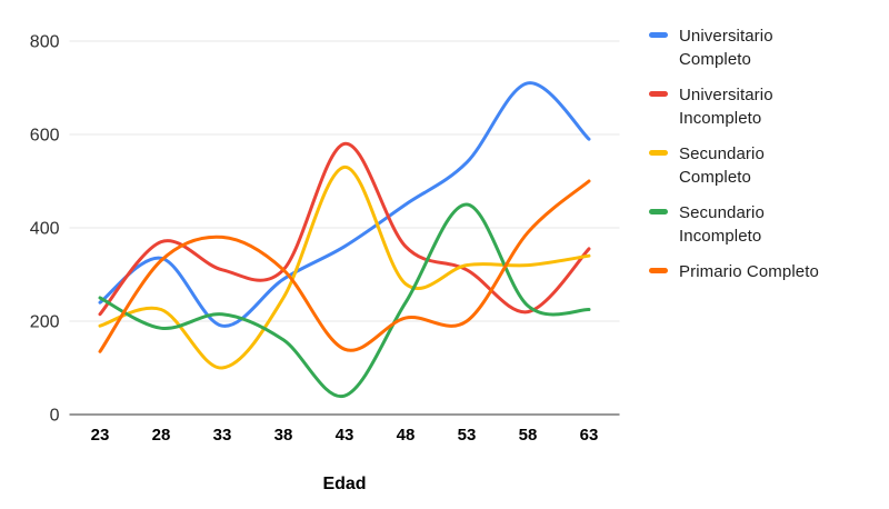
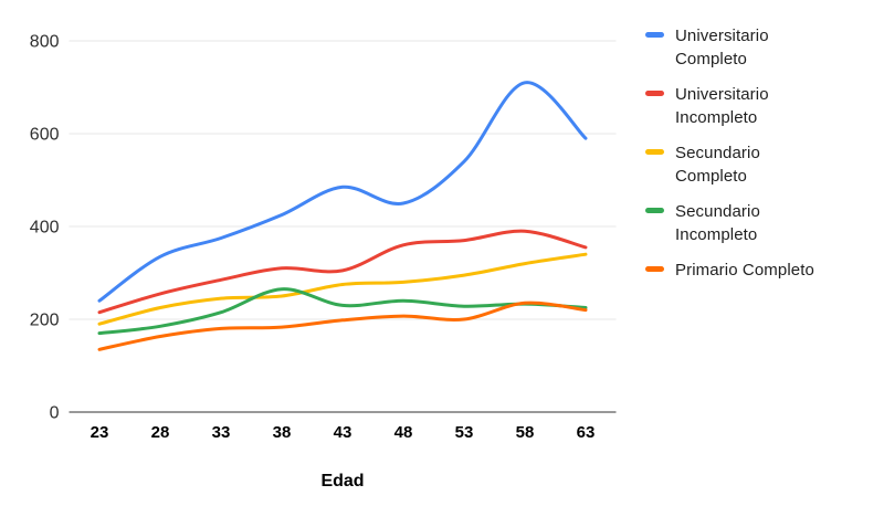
Secundario Incompleto/23: 250 -> 170
Universitario Incompleto/28: 370 -> 260
Primario Completo/28: 330 -> 160
Universitario Completo/33: 190 -> 380
Universitario Incompleto/33: 310 -> 280
Secundario Completo/33: 100 -> 240
Primario Completo/33: 380 -> 180
Universitario Completo/38: 290 -> 420
Secundario Incompleto/38: 160 -> 260
Primario Completo/38: 310 -> 180
Universitario Completo/43: 360 -> 480
Universitario Incompleto/43: 580 -> 300
Secundario Completo/43: 530 -> 280
Secundario Incompleto/43: 40 -> 230
Primario Completo/43: 140 -> 200
Universitario Incompleto/53: 310 -> 370
Secundario Completo/53: 320 -> 300
Secundario Incompleto/53: 450 -> 230
Universitario Incompleto/58: 220 -> 390
Primario Completo/58: 390 -> 240
Primario Completo/63: 500 -> 220
